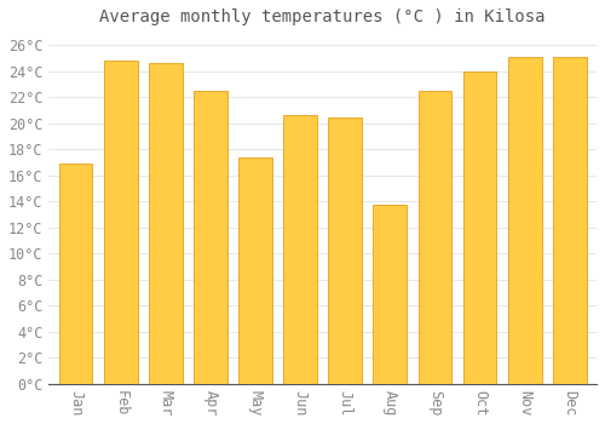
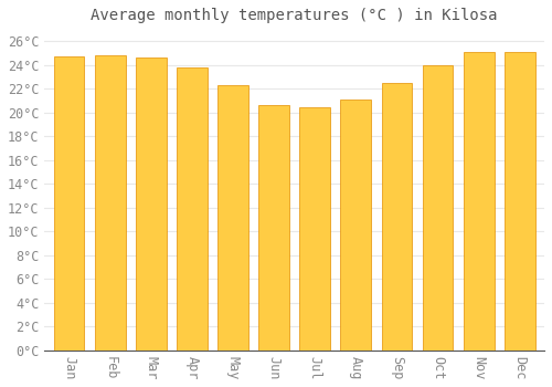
Jan: 16.9°C -> 24.7°C
Apr: 22.5°C -> 23.8°C
May: 17.4°C -> 22.3°C
Aug: 13.7°C -> 21.1°C
